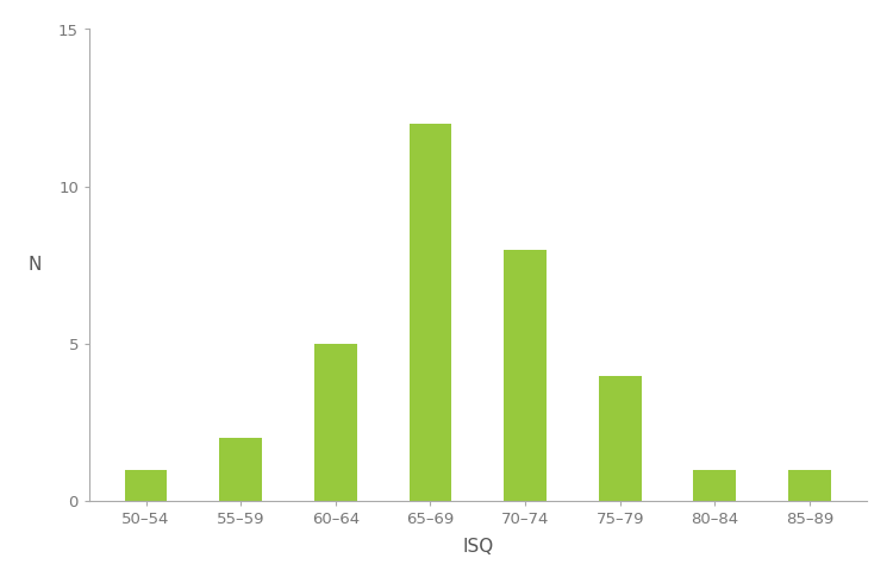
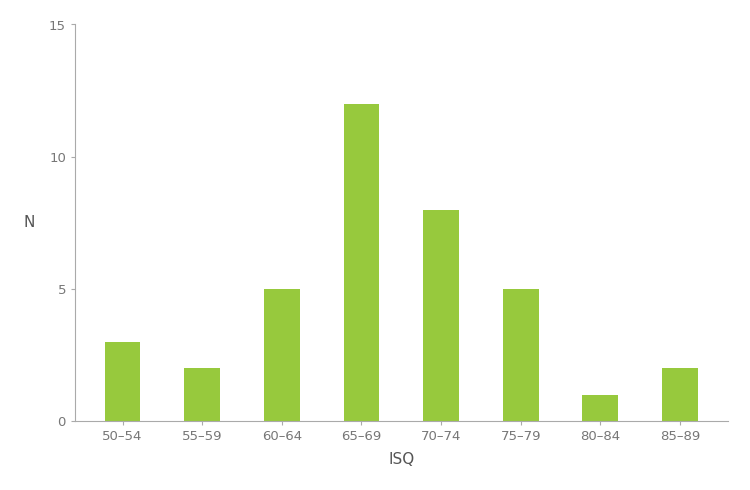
50–54: 1 -> 3
75–79: 4 -> 5
85–89: 1 -> 2
